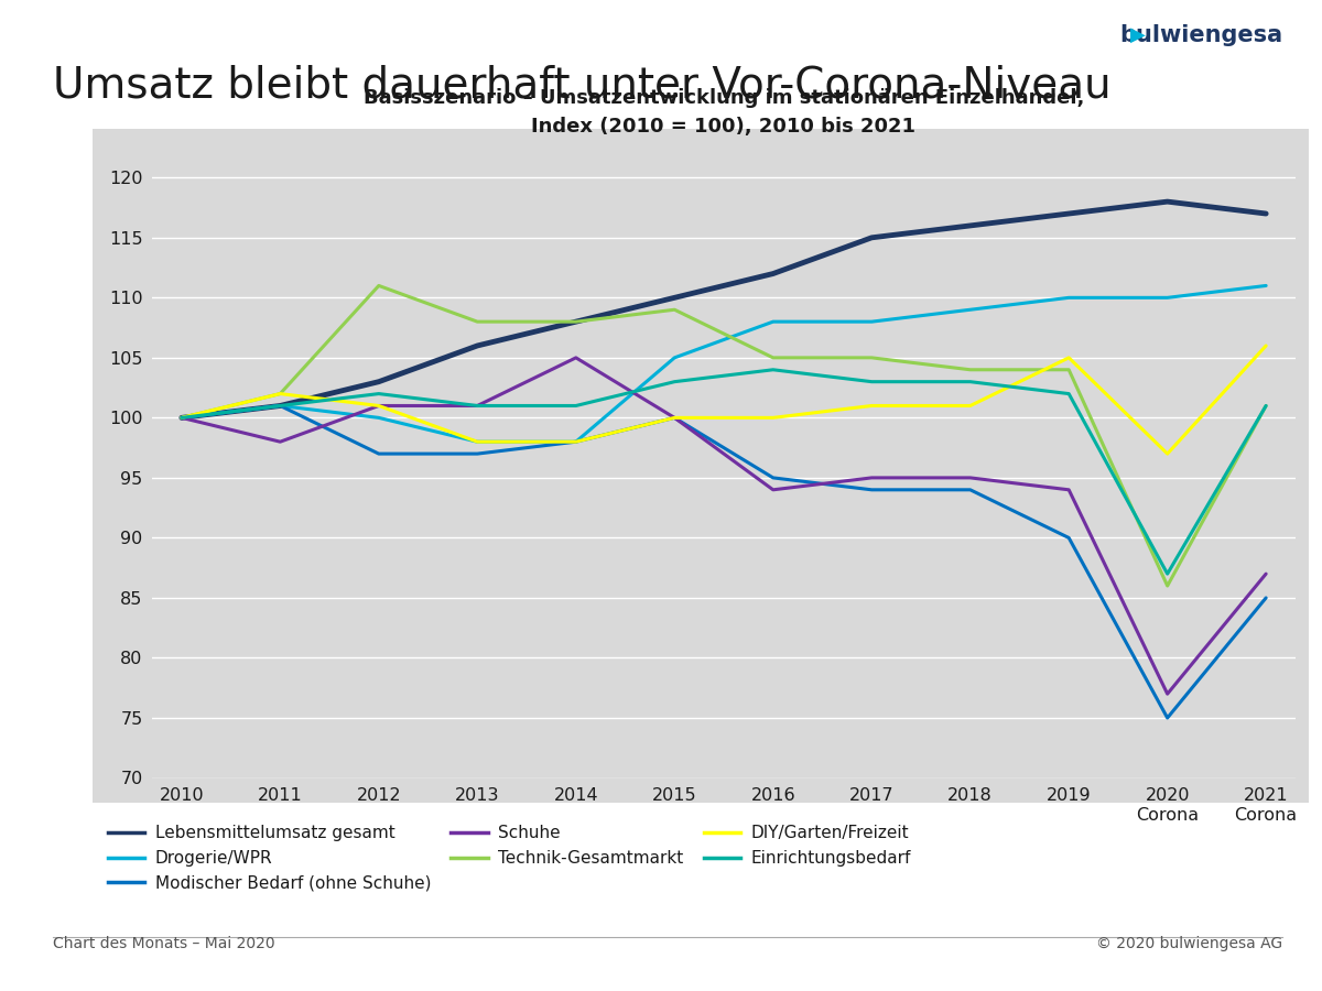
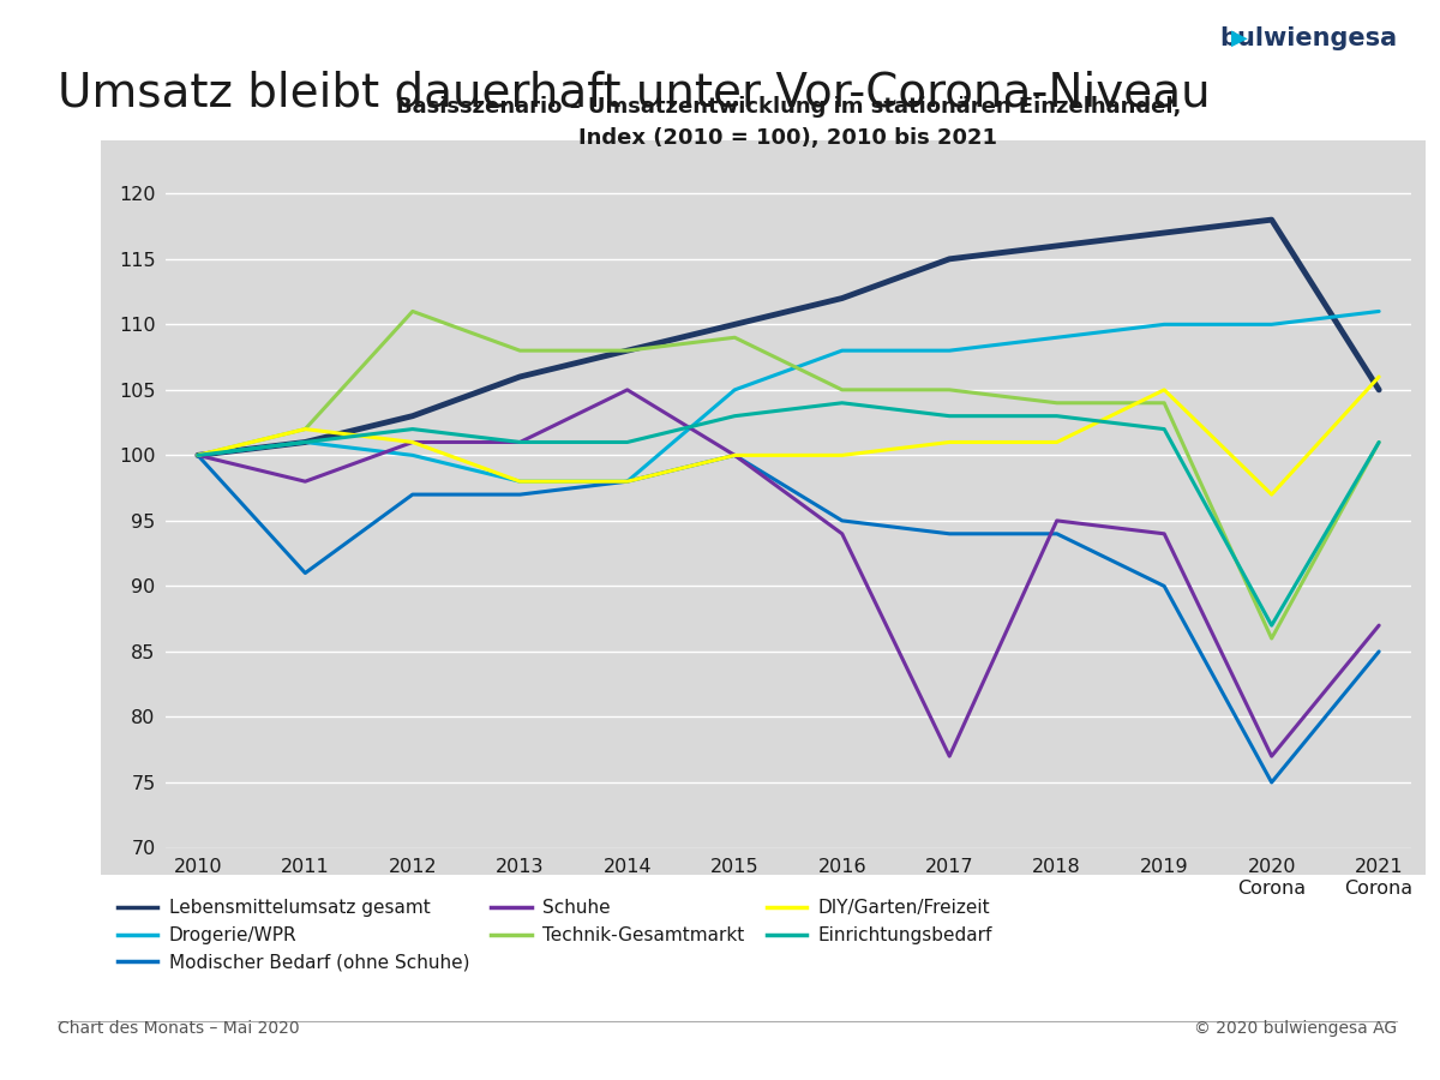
Modischer Bedarf (ohne Schuhe)/2011: 101 -> 91
Schuhe/2017: 95 -> 77
Lebensmittelumsatz gesamt/2021 Corona: 117 -> 105
